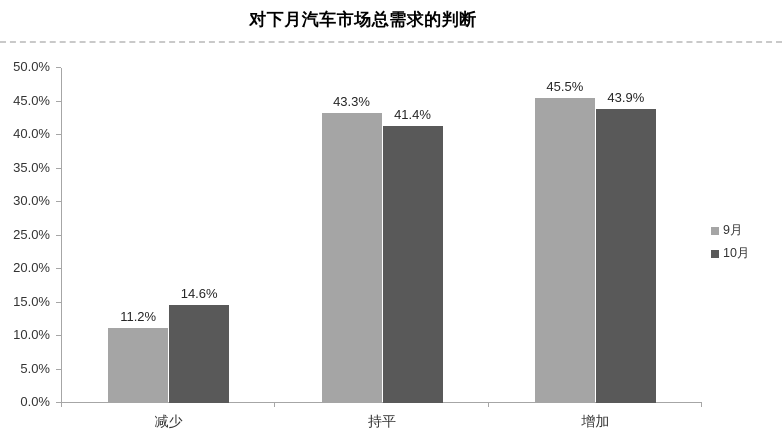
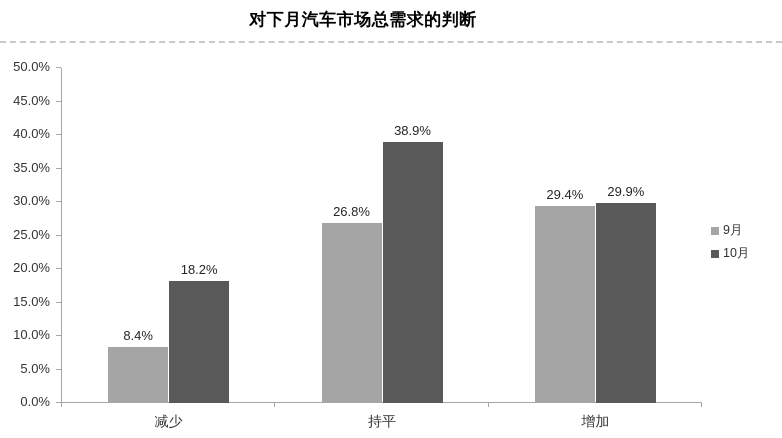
9月/减少: 11.2% -> 8.4%
10月/减少: 14.6% -> 18.2%
9月/持平: 43.3% -> 26.8%
10月/持平: 41.4% -> 38.9%
9月/增加: 45.5% -> 29.4%
10月/增加: 43.9% -> 29.9%
